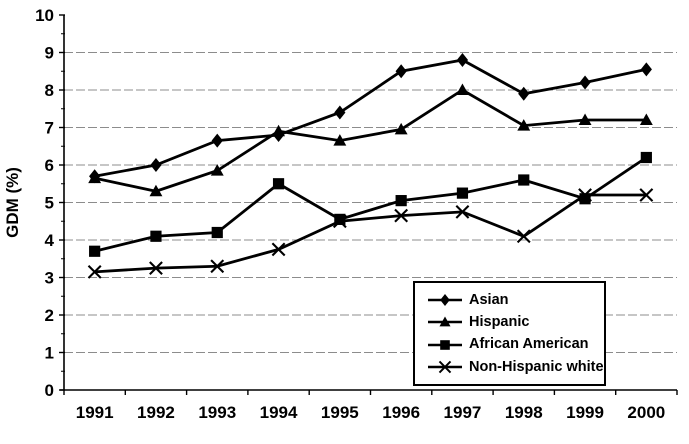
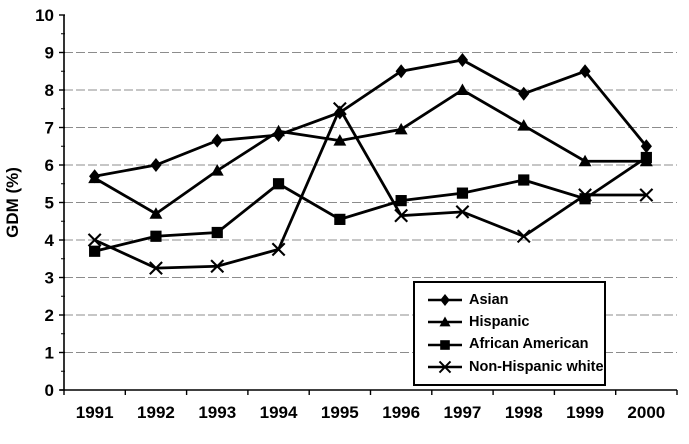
Non-Hispanic white/1991: 3.1 -> 4.0
Hispanic/1992: 5.3 -> 4.7
Non-Hispanic white/1995: 4.5 -> 7.5
Asian/1999: 8.2 -> 8.5
Hispanic/1999: 7.2 -> 6.1
Asian/2000: 8.6 -> 6.5
Hispanic/2000: 7.2 -> 6.1
